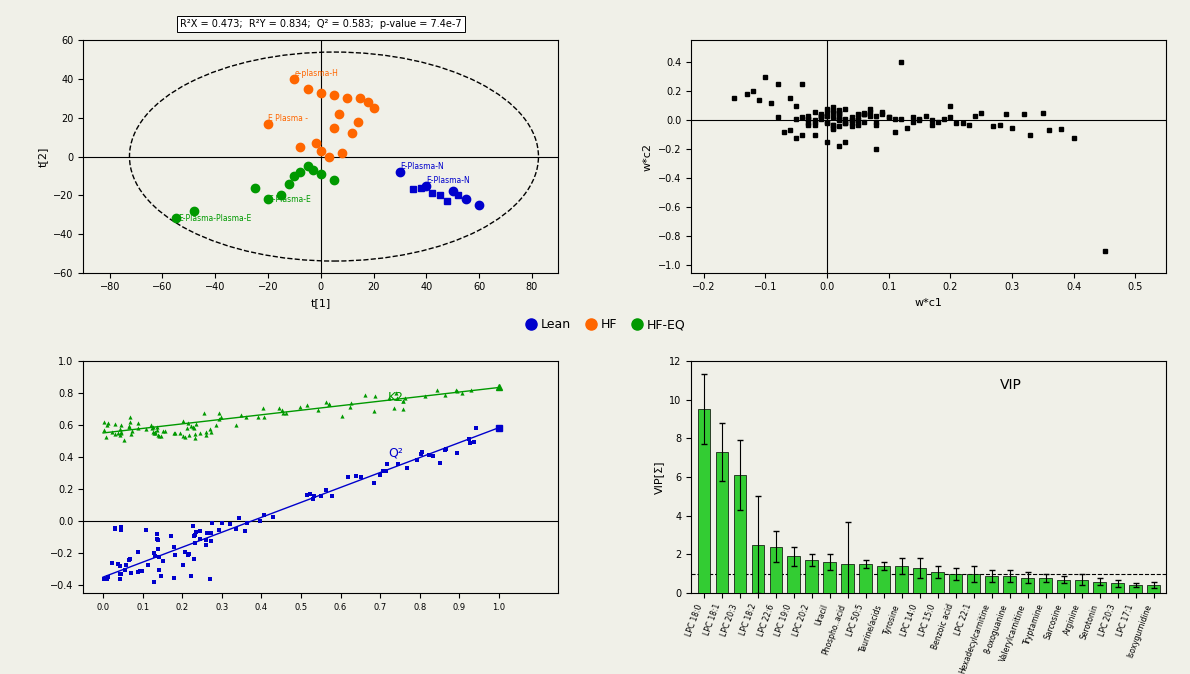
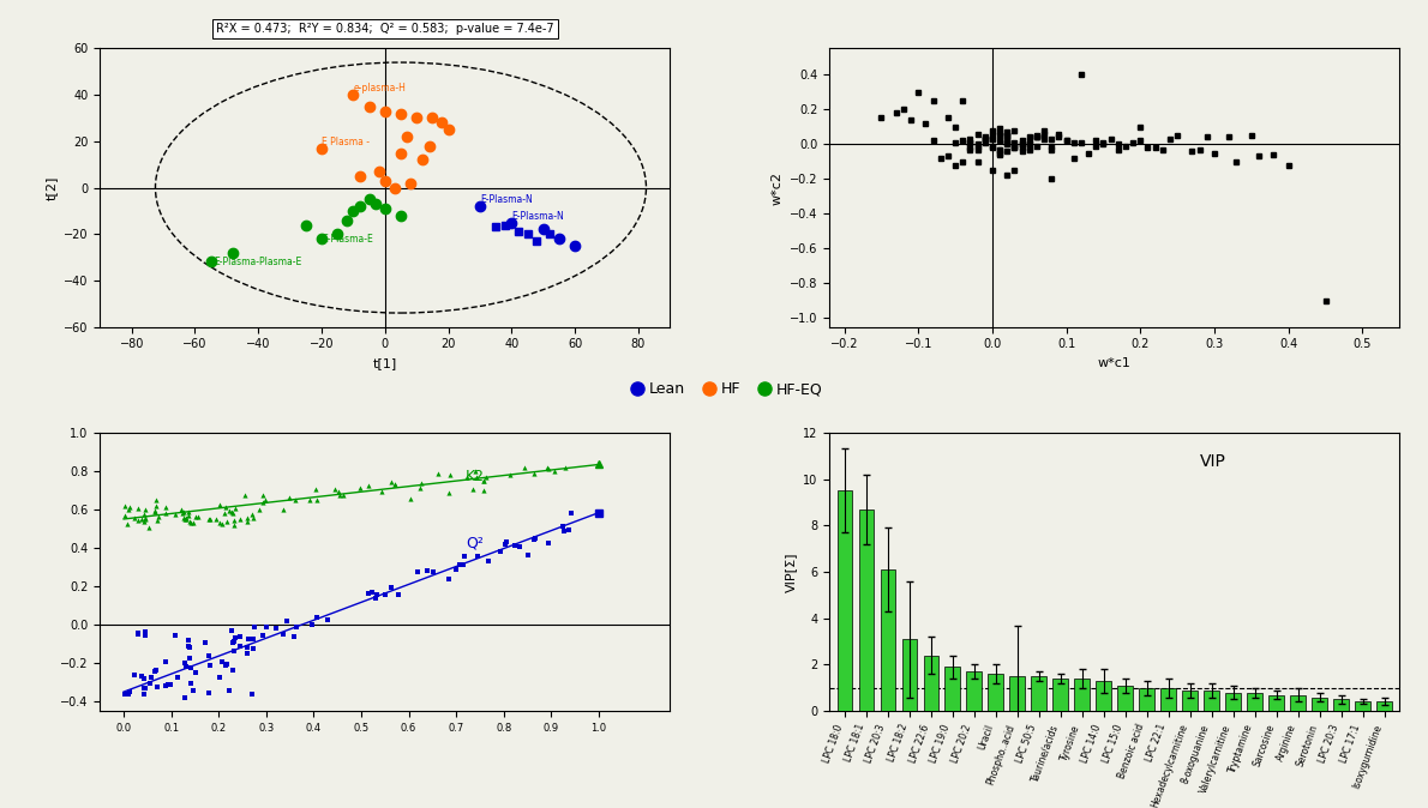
LPC 18:1: 7.3 -> 8.7
LPC 18:2: 2.5 -> 3.1
